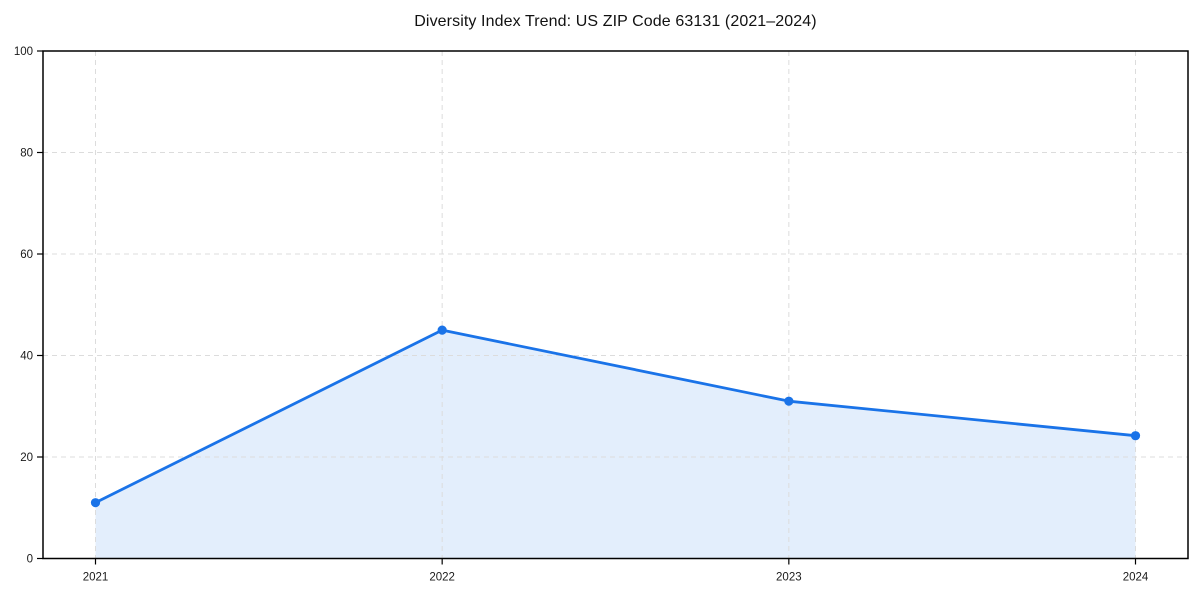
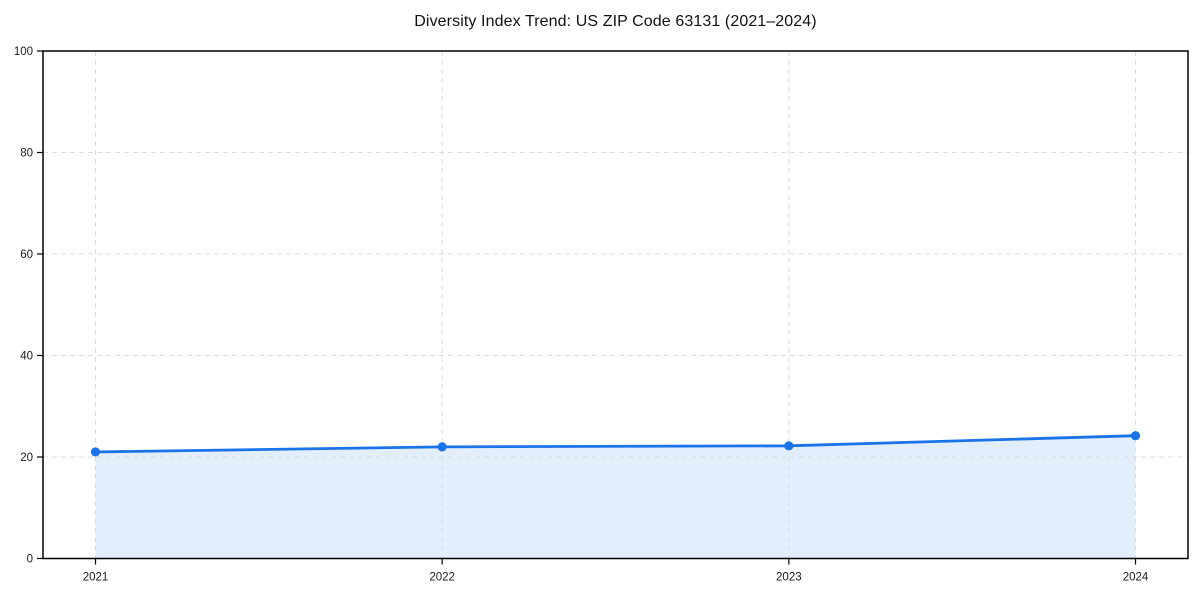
2021: 11 -> 21
2022: 45 -> 22
2023: 31 -> 22
